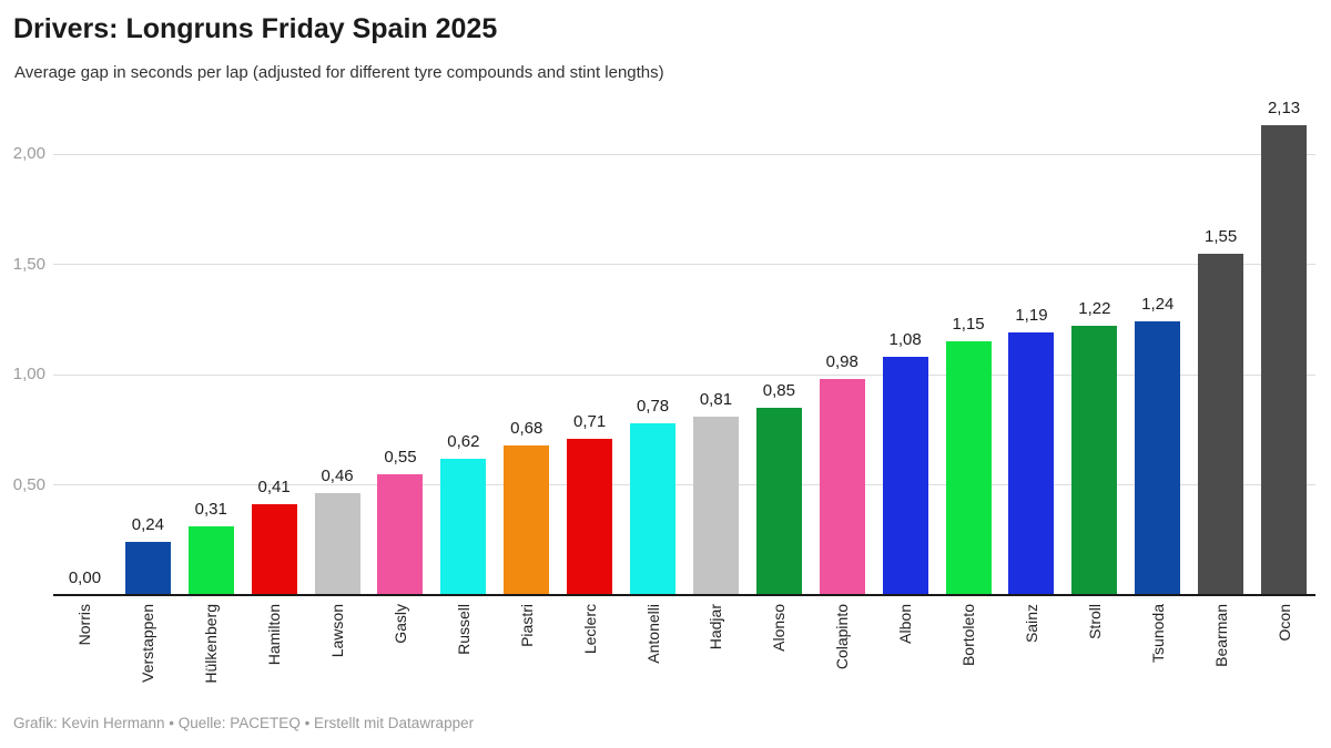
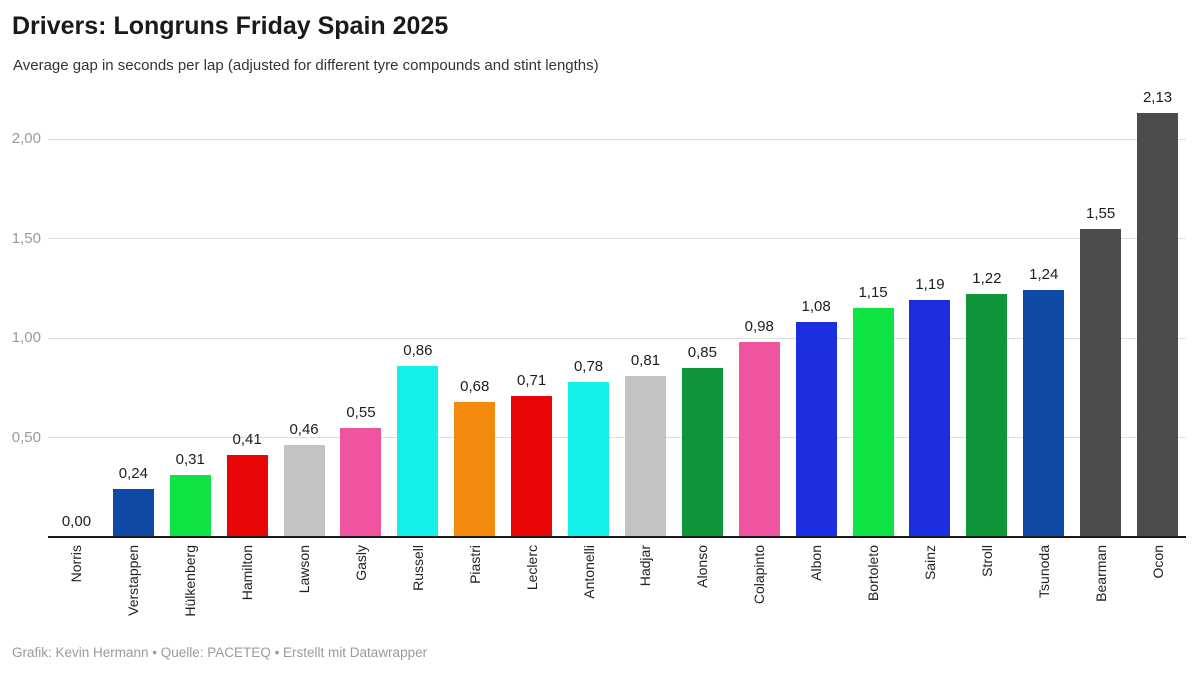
Russell: 0,62 -> 0,86
